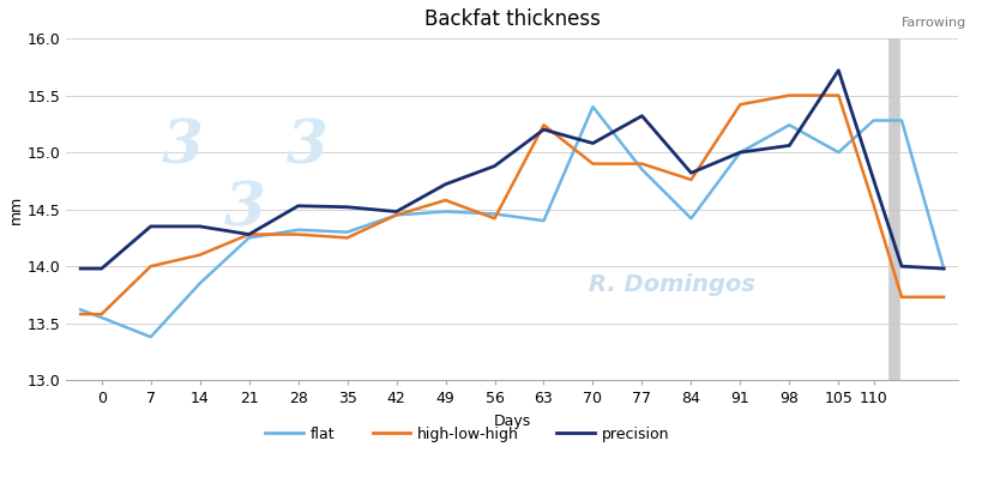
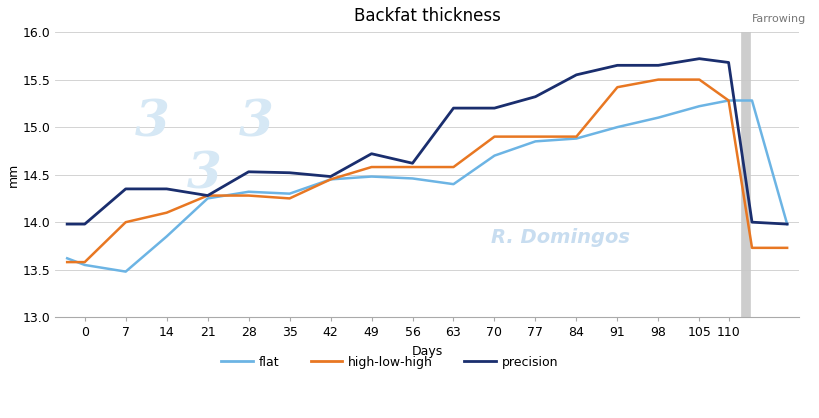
flat/7: 13.38 -> 13.48
high-low-high/56: 14.42 -> 14.58
precision/56: 14.88 -> 14.62
high-low-high/63: 15.24 -> 14.58
flat/70: 15.40 -> 14.70
precision/70: 15.08 -> 15.20
flat/84: 14.42 -> 14.88
high-low-high/84: 14.76 -> 14.90
precision/84: 14.82 -> 15.55
precision/91: 15.00 -> 15.65
flat/98: 15.24 -> 15.10
precision/98: 15.06 -> 15.65
flat/105: 15.00 -> 15.22
high-low-high/110: 14.54 -> 15.28
precision/110: 14.76 -> 15.68
